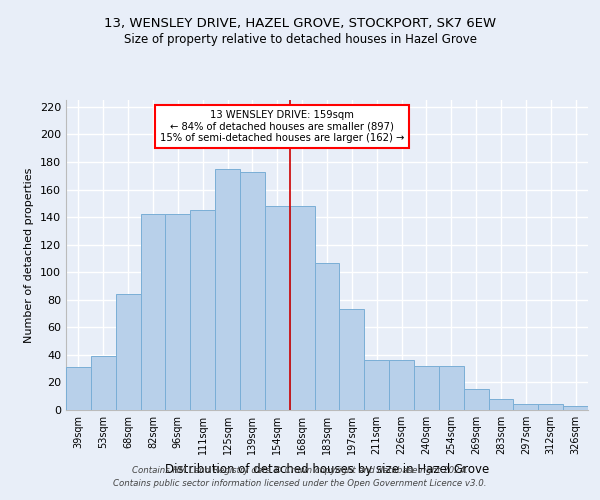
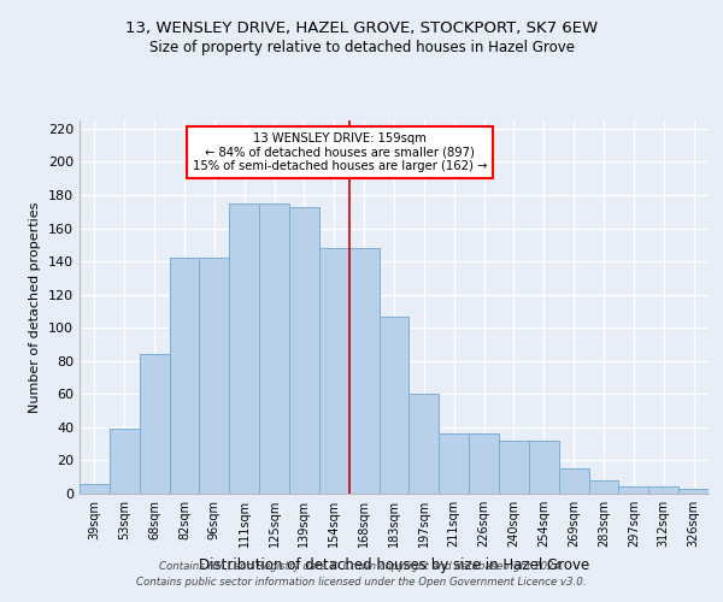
39sqm: 31 -> 6
111sqm: 145 -> 175
197sqm: 73 -> 60
